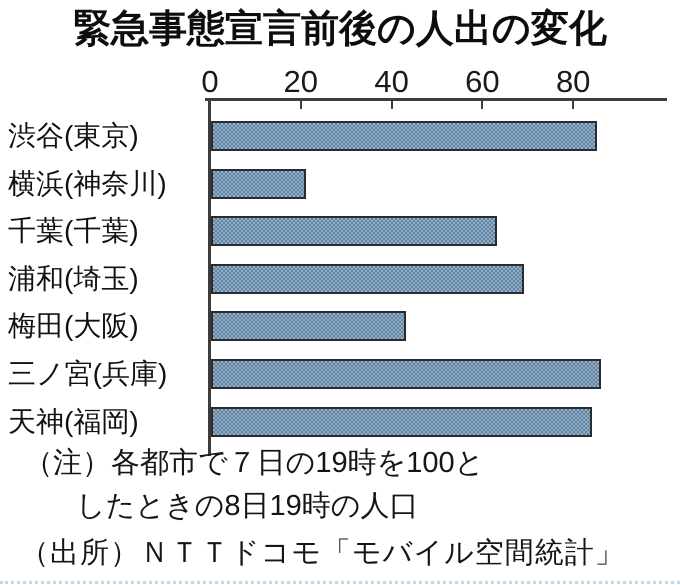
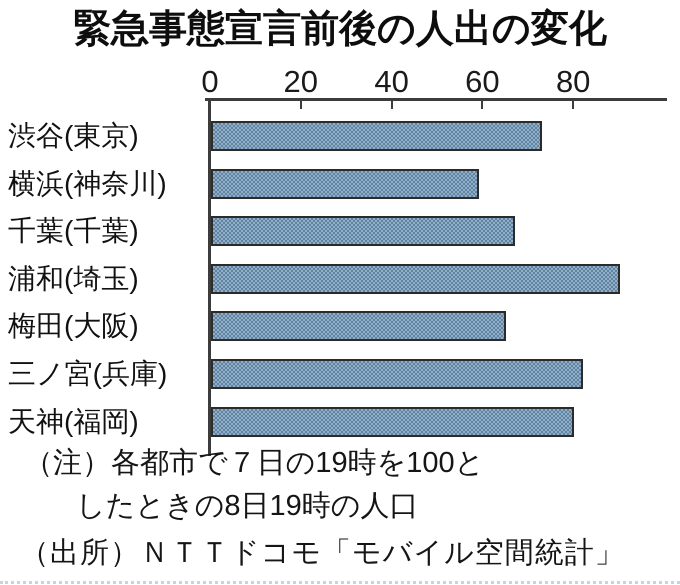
渋谷(東京): 85 -> 73
横浜(神奈川): 21 -> 59
千葉(千葉): 63 -> 67
浦和(埼玉): 69 -> 90
梅田(大阪): 43 -> 65
三ノ宮(兵庫): 86 -> 82
天神(福岡): 84 -> 80
